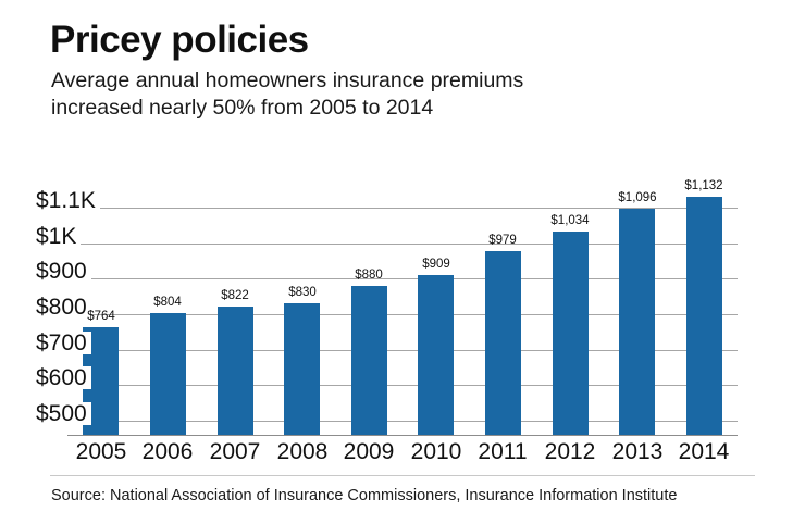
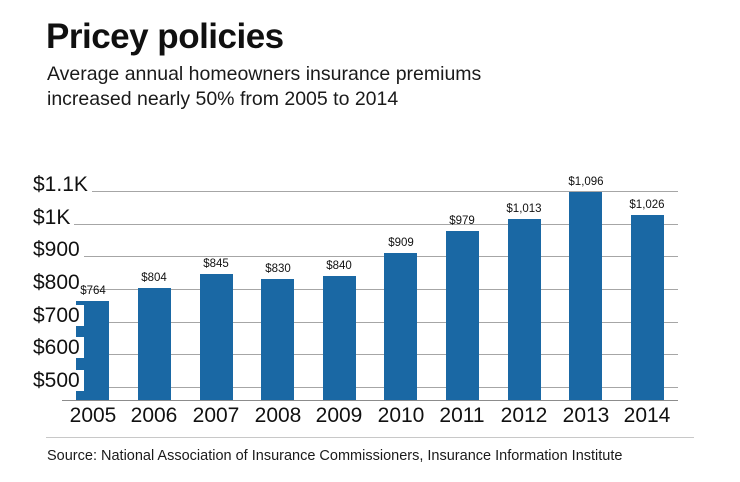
2007: $822 -> $845
2009: $880 -> $840
2012: $1,034 -> $1,013
2014: $1,132 -> $1,026
